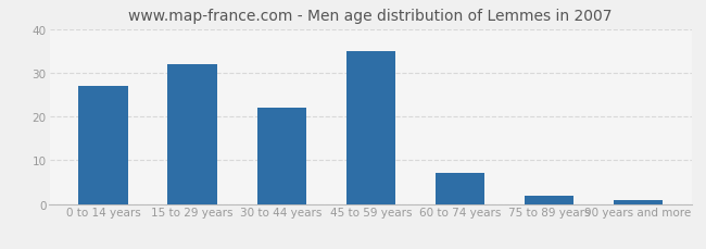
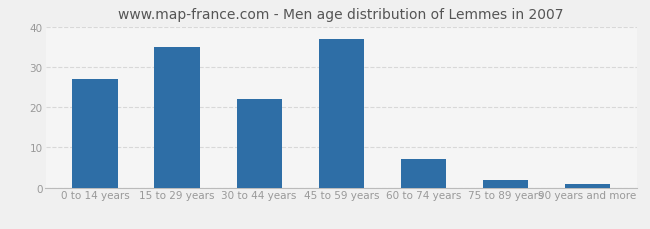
15 to 29 years: 32 -> 35
45 to 59 years: 35 -> 37
